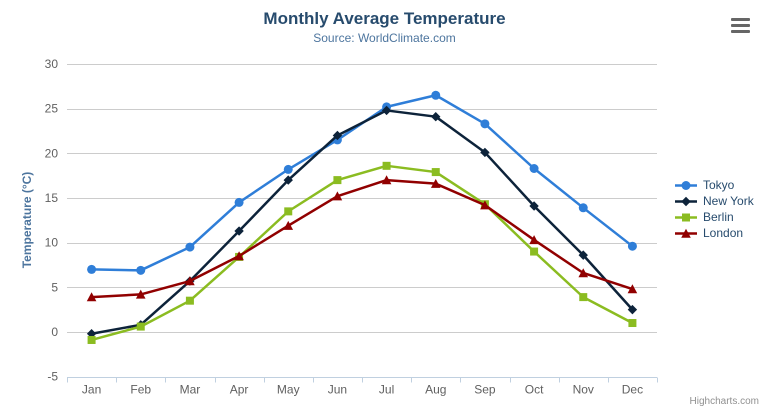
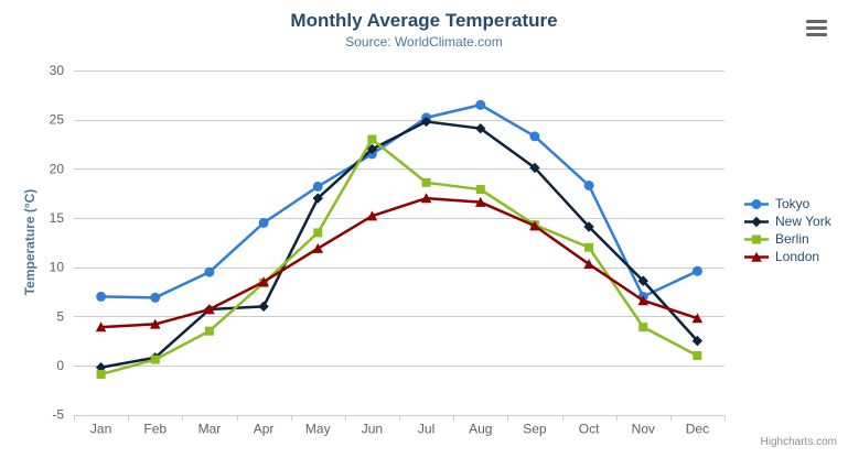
New York/Apr: 11 -> 6
Berlin/Jun: 17 -> 23
Berlin/Oct: 9 -> 12
Tokyo/Nov: 14 -> 7
